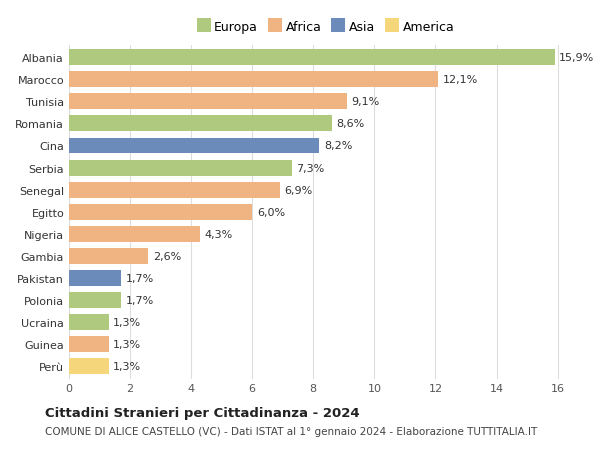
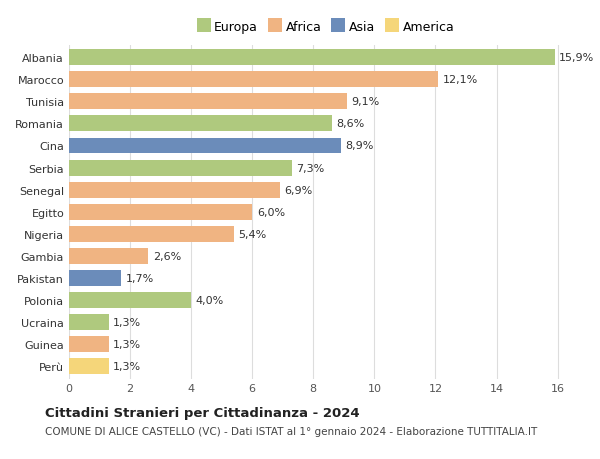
Cina: 8,2% -> 8,9%
Nigeria: 4,3% -> 5,4%
Polonia: 1,7% -> 4,0%
